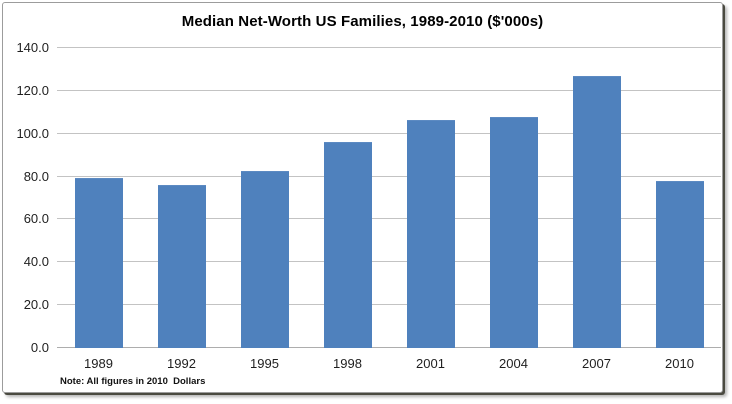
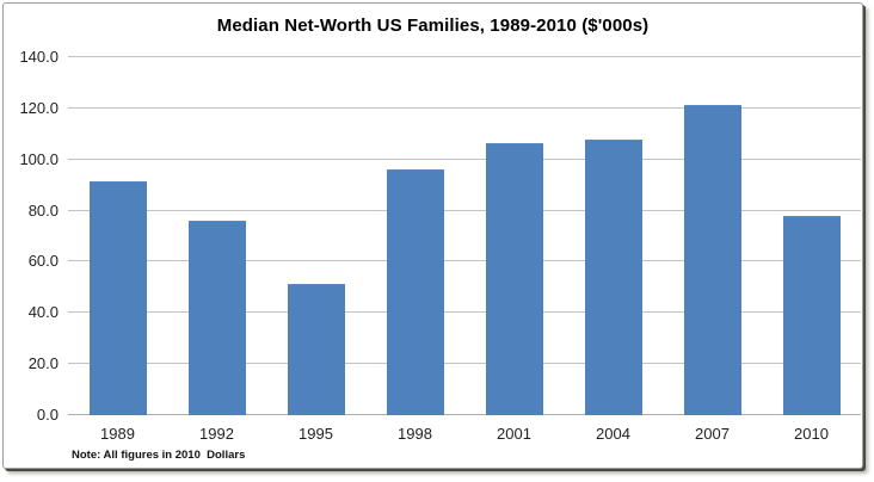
1989: 79 -> 91
1995: 82 -> 51
2007: 126 -> 121
